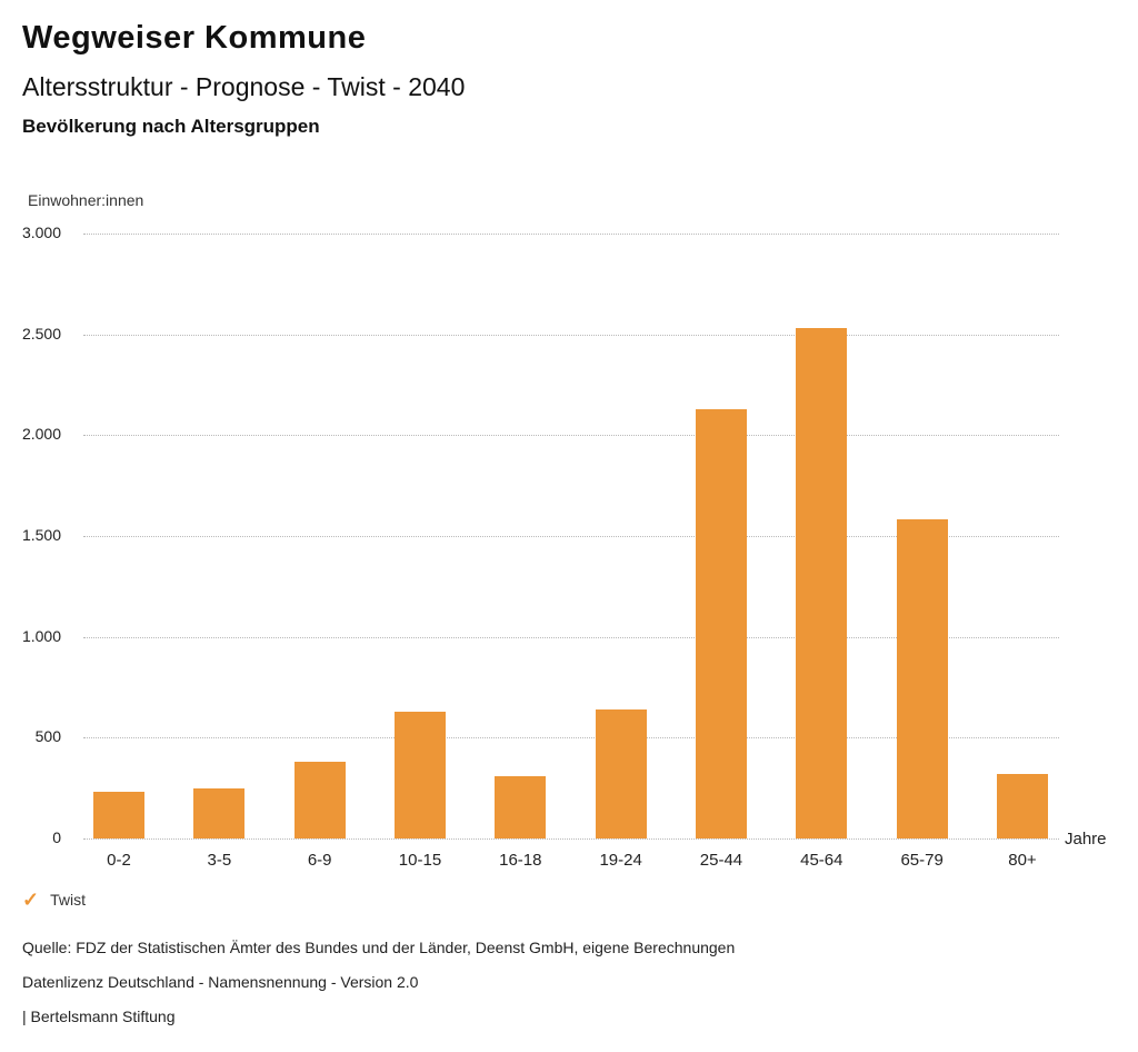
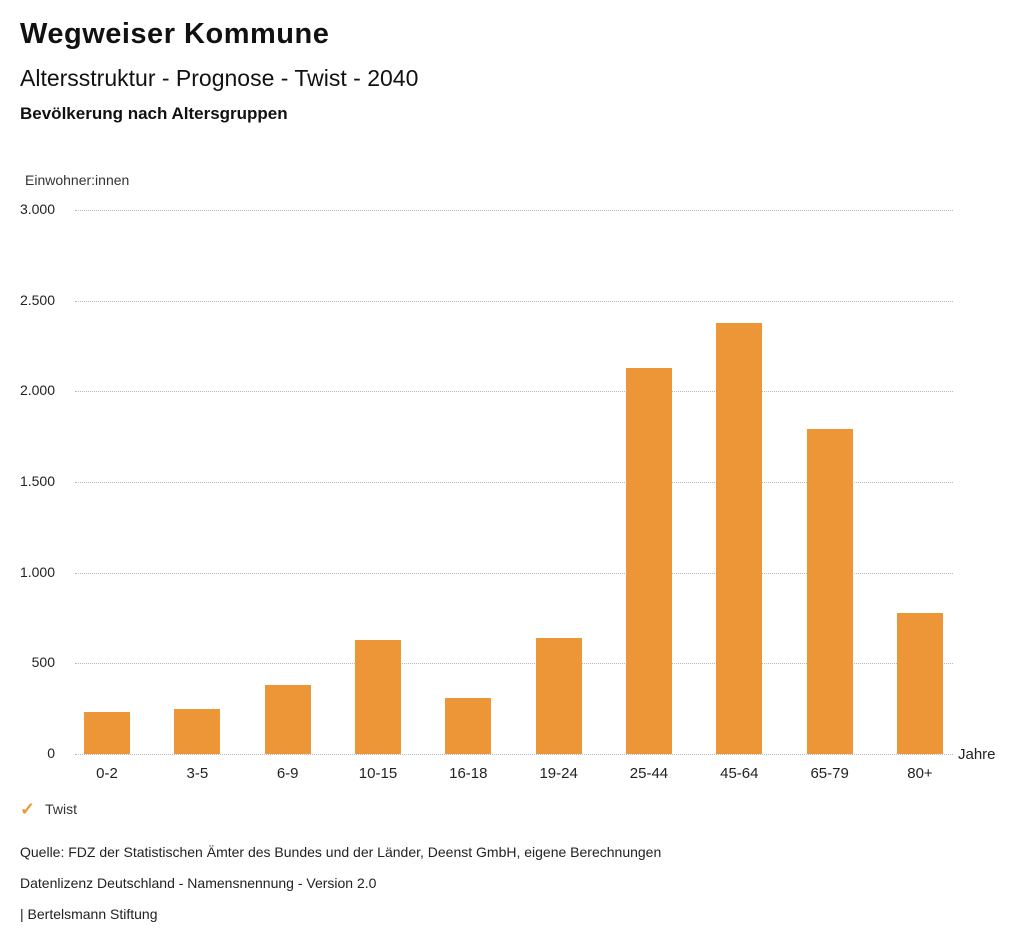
45-64: 2530 -> 2380
65-79: 1580 -> 1790
80+: 320 -> 780
